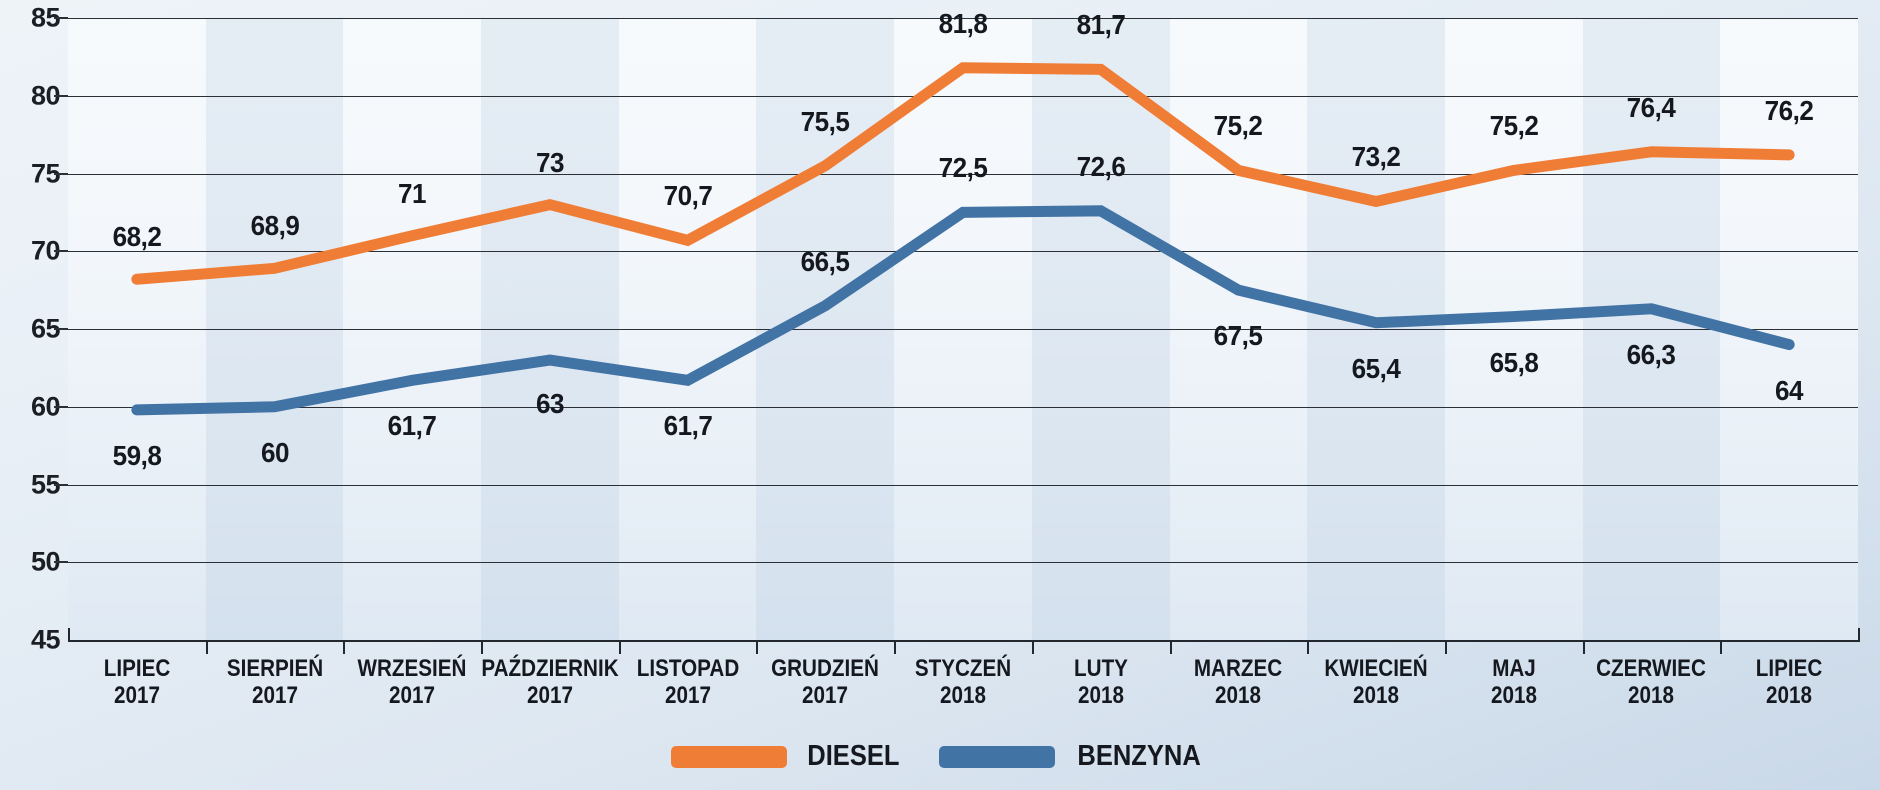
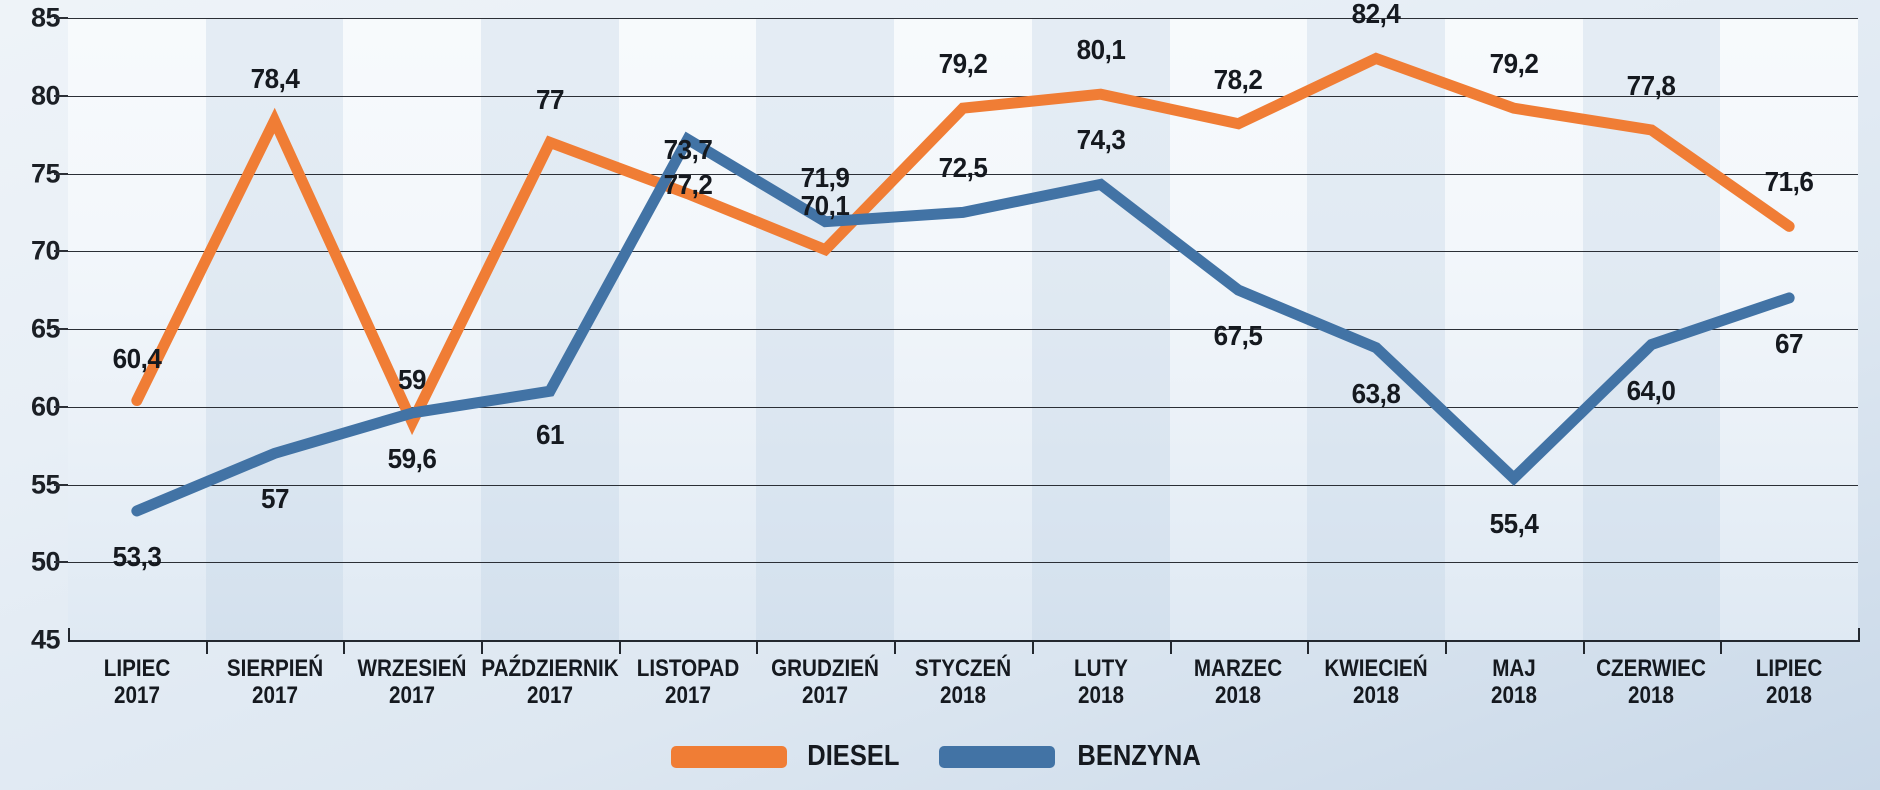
DIESEL/LIPIEC 2017: 68,2 -> 60,4
BENZYNA/LIPIEC 2017: 59,8 -> 53,3
DIESEL/SIERPIEŃ 2017: 68,9 -> 78,4
BENZYNA/SIERPIEŃ 2017: 60 -> 57
DIESEL/WRZESIEŃ 2017: 71 -> 59
BENZYNA/WRZESIEŃ 2017: 61,7 -> 59,6
DIESEL/PAŹDZIERNIK 2017: 73 -> 77
BENZYNA/PAŹDZIERNIK 2017: 63 -> 61
DIESEL/LISTOPAD 2017: 70,7 -> 73,7
BENZYNA/LISTOPAD 2017: 61,7 -> 77,2
DIESEL/GRUDZIEŃ 2017: 75,5 -> 70,1
BENZYNA/GRUDZIEŃ 2017: 66,5 -> 71,9
DIESEL/STYCZEŃ 2018: 81,8 -> 79,2
DIESEL/LUTY 2018: 81,7 -> 80,1
BENZYNA/LUTY 2018: 72,6 -> 74,3
DIESEL/MARZEC 2018: 75,2 -> 78,2
DIESEL/KWIECIEŃ 2018: 73,2 -> 82,4
BENZYNA/KWIECIEŃ 2018: 65,4 -> 63,8
DIESEL/MAJ 2018: 75,2 -> 79,2
BENZYNA/MAJ 2018: 65,8 -> 55,4
DIESEL/CZERWIEC 2018: 76,4 -> 77,8
BENZYNA/CZERWIEC 2018: 66,3 -> 64,0
DIESEL/LIPIEC 2018: 76,2 -> 71,6
BENZYNA/LIPIEC 2018: 64 -> 67
